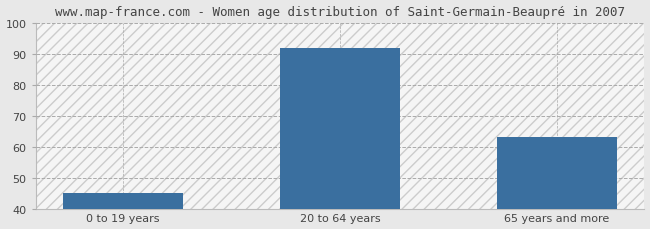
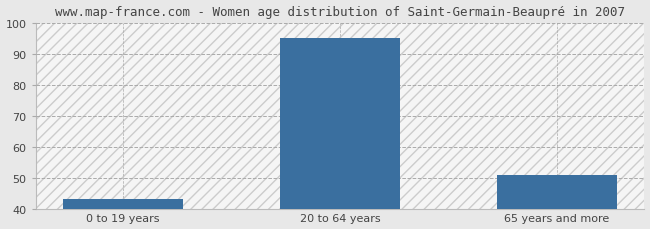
0 to 19 years: 45 -> 43
20 to 64 years: 92 -> 95
65 years and more: 63 -> 51
